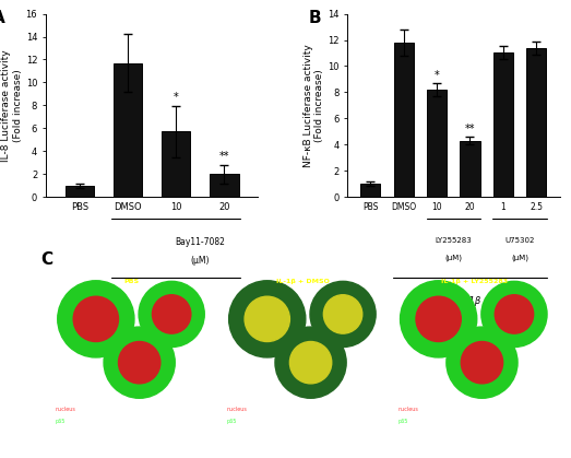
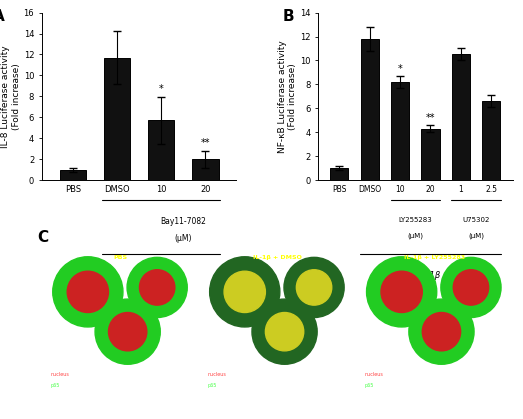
1: 11.0 -> 10.5
2.5: 11.4 -> 6.6
